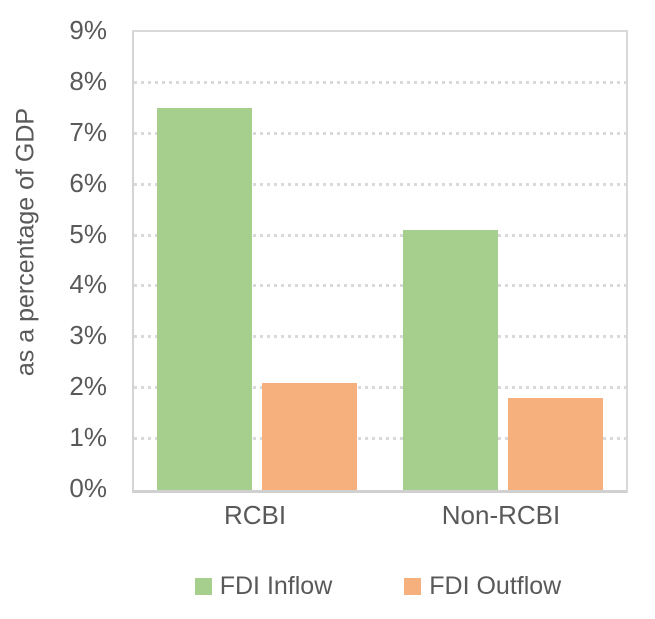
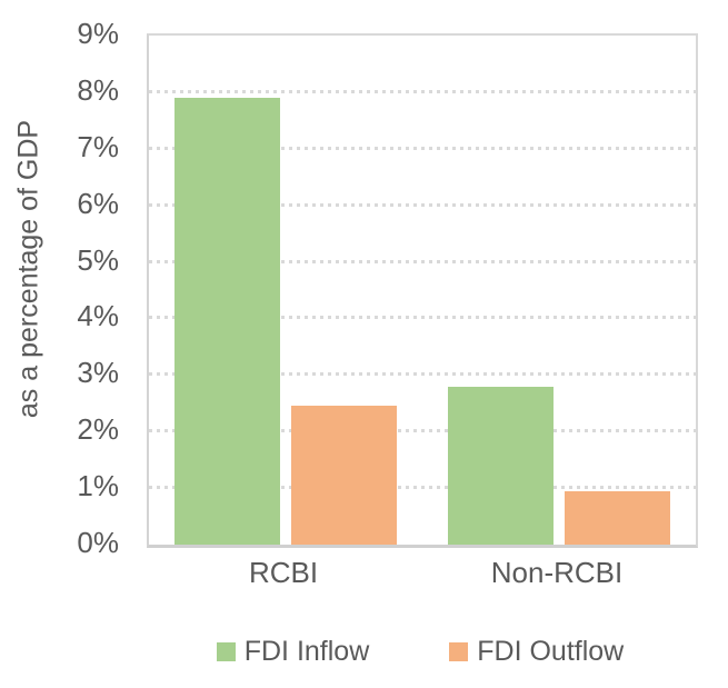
FDI Inflow/RCBI: 7.5% -> 7.9%
FDI Outflow/RCBI: 2.1% -> 2.5%
FDI Inflow/Non-RCBI: 5.1% -> 2.8%
FDI Outflow/Non-RCBI: 1.8% -> 0.9%
